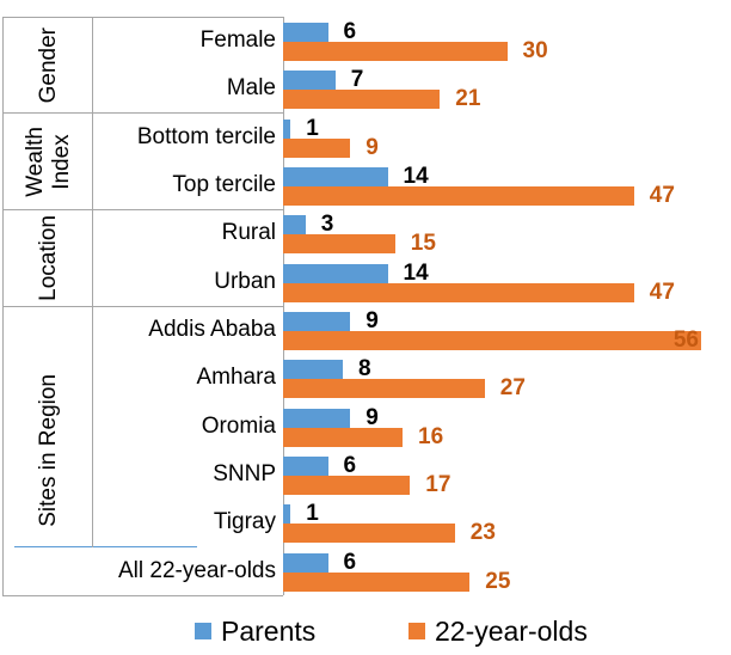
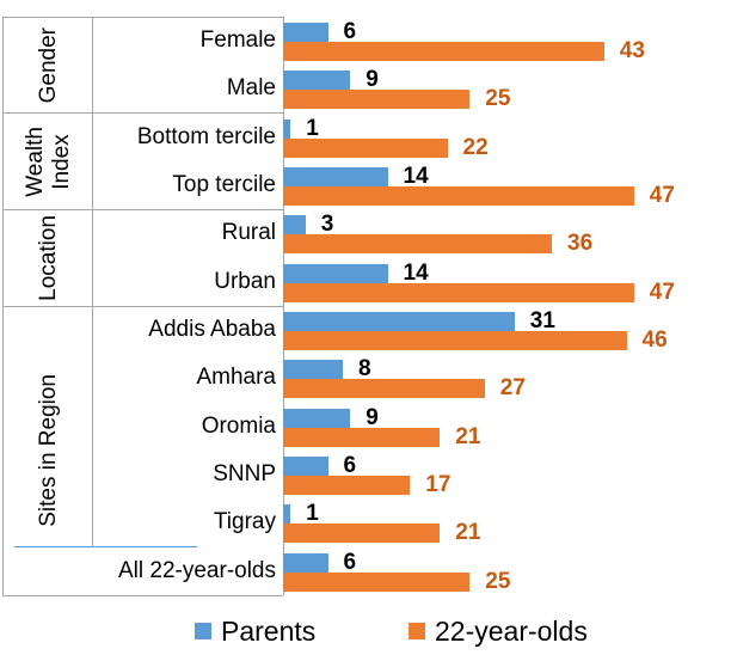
22-year-olds/Female: 30 -> 43
Parents/Male: 7 -> 9
22-year-olds/Male: 21 -> 25
22-year-olds/Bottom tercile: 9 -> 22
22-year-olds/Rural: 15 -> 36
Parents/Addis Ababa: 9 -> 31
22-year-olds/Addis Ababa: 56 -> 46
22-year-olds/Oromia: 16 -> 21
22-year-olds/Tigray: 23 -> 21
